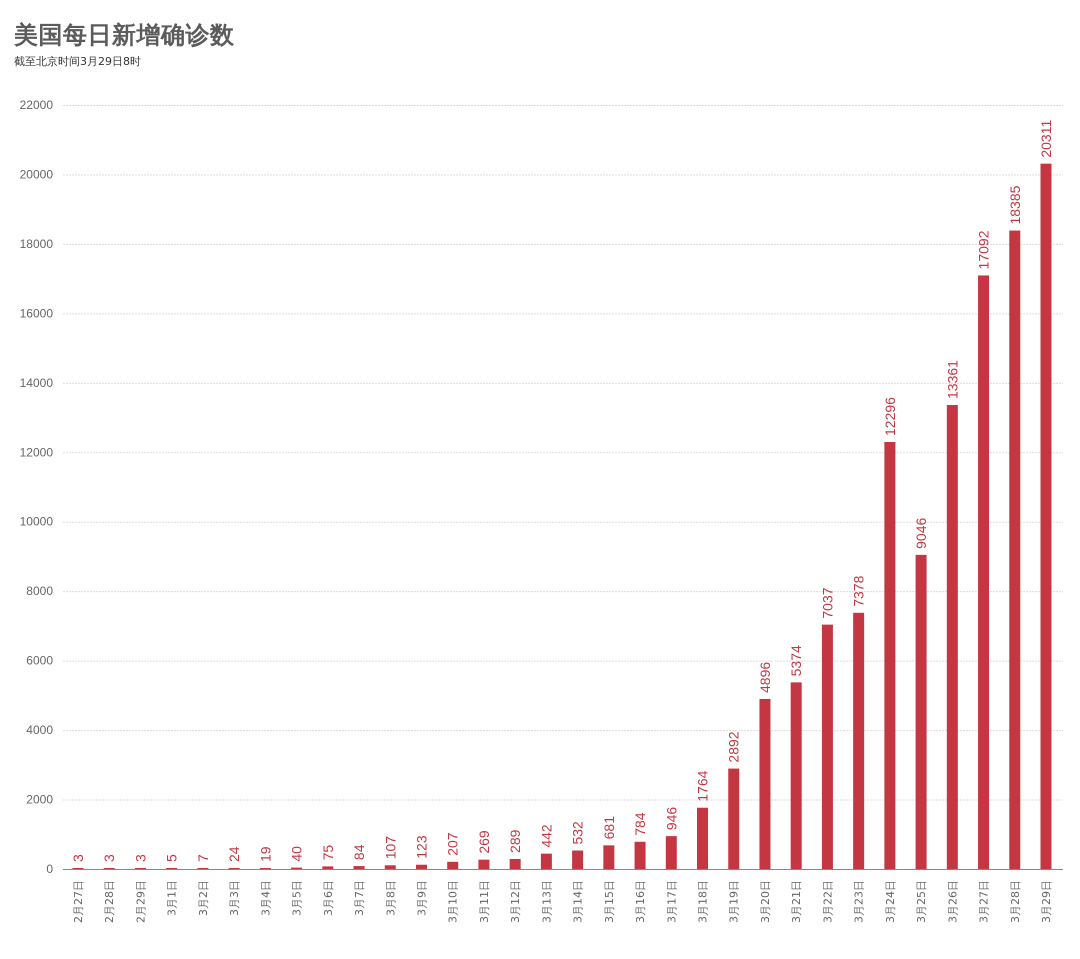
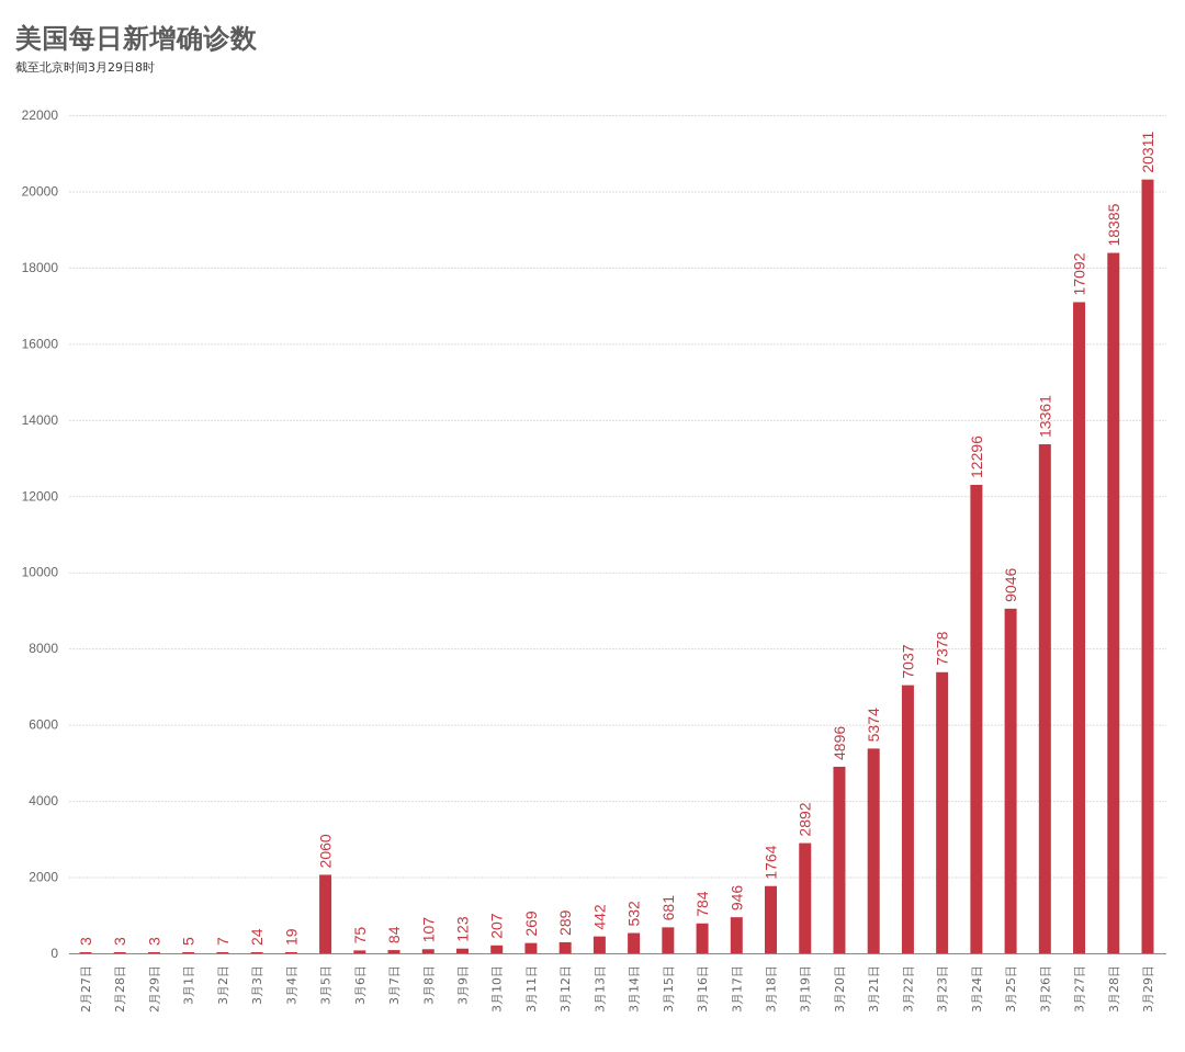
3月5日: 40 -> 2060
